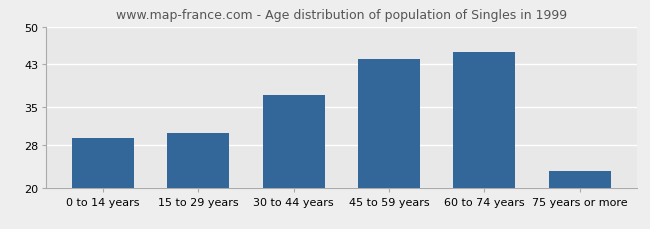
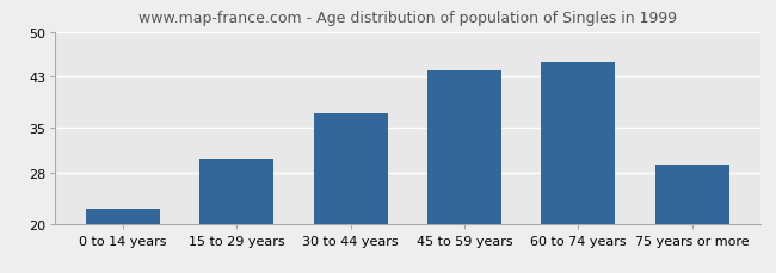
0 to 14 years: 29.2 -> 22.3
75 years or more: 23.0 -> 29.2
